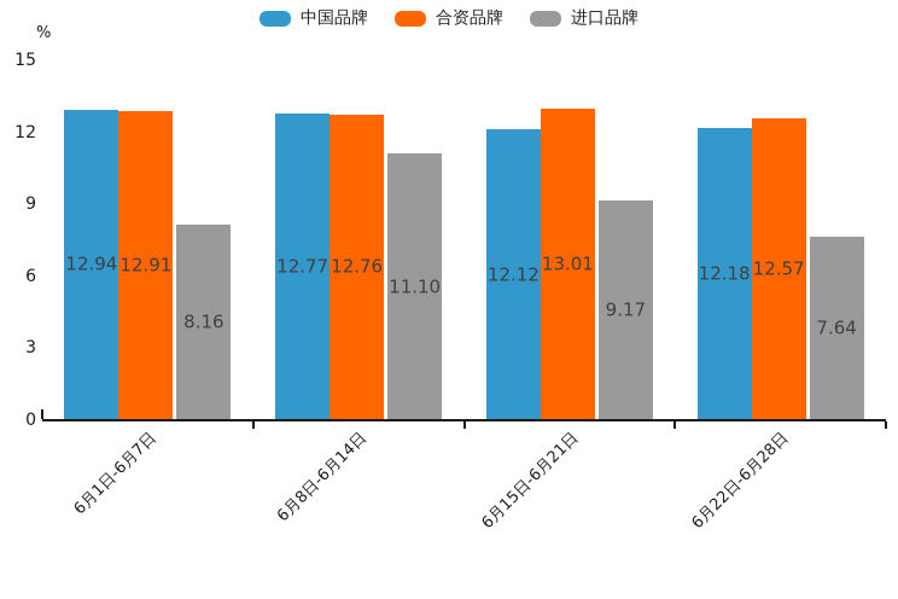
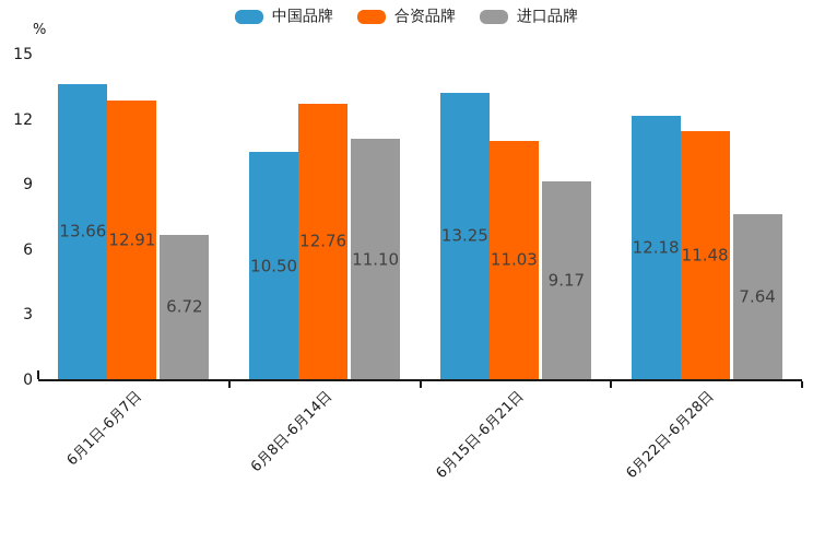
中国品牌/6月1日-6月7日: 12.94 -> 13.66
进口品牌/6月1日-6月7日: 8.16 -> 6.72
中国品牌/6月8日-6月14日: 12.77 -> 10.50
中国品牌/6月15日-6月21日: 12.12 -> 13.25
合资品牌/6月15日-6月21日: 13.01 -> 11.03
合资品牌/6月22日-6月28日: 12.57 -> 11.48
